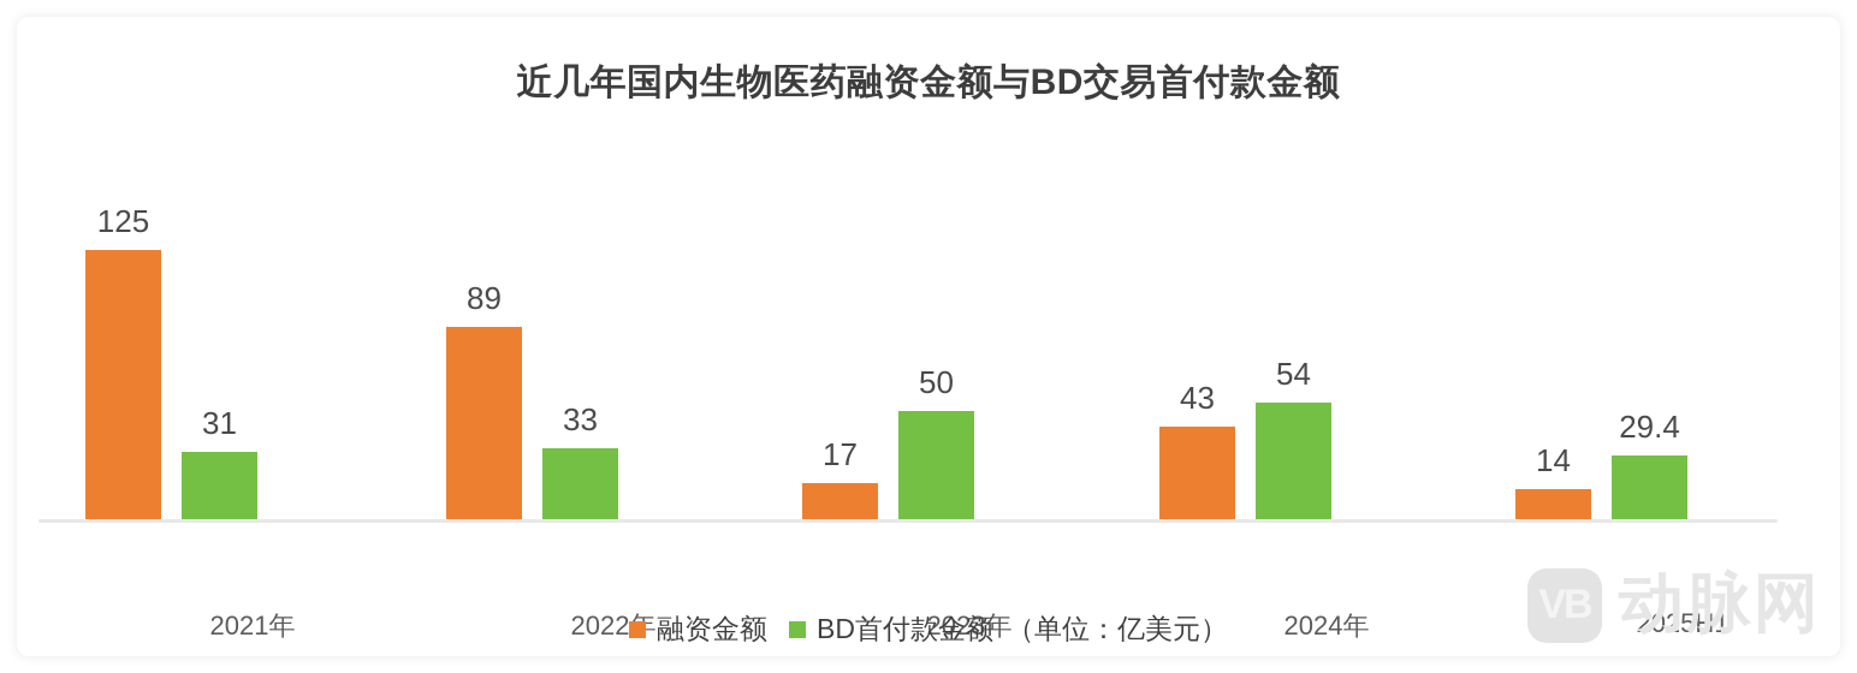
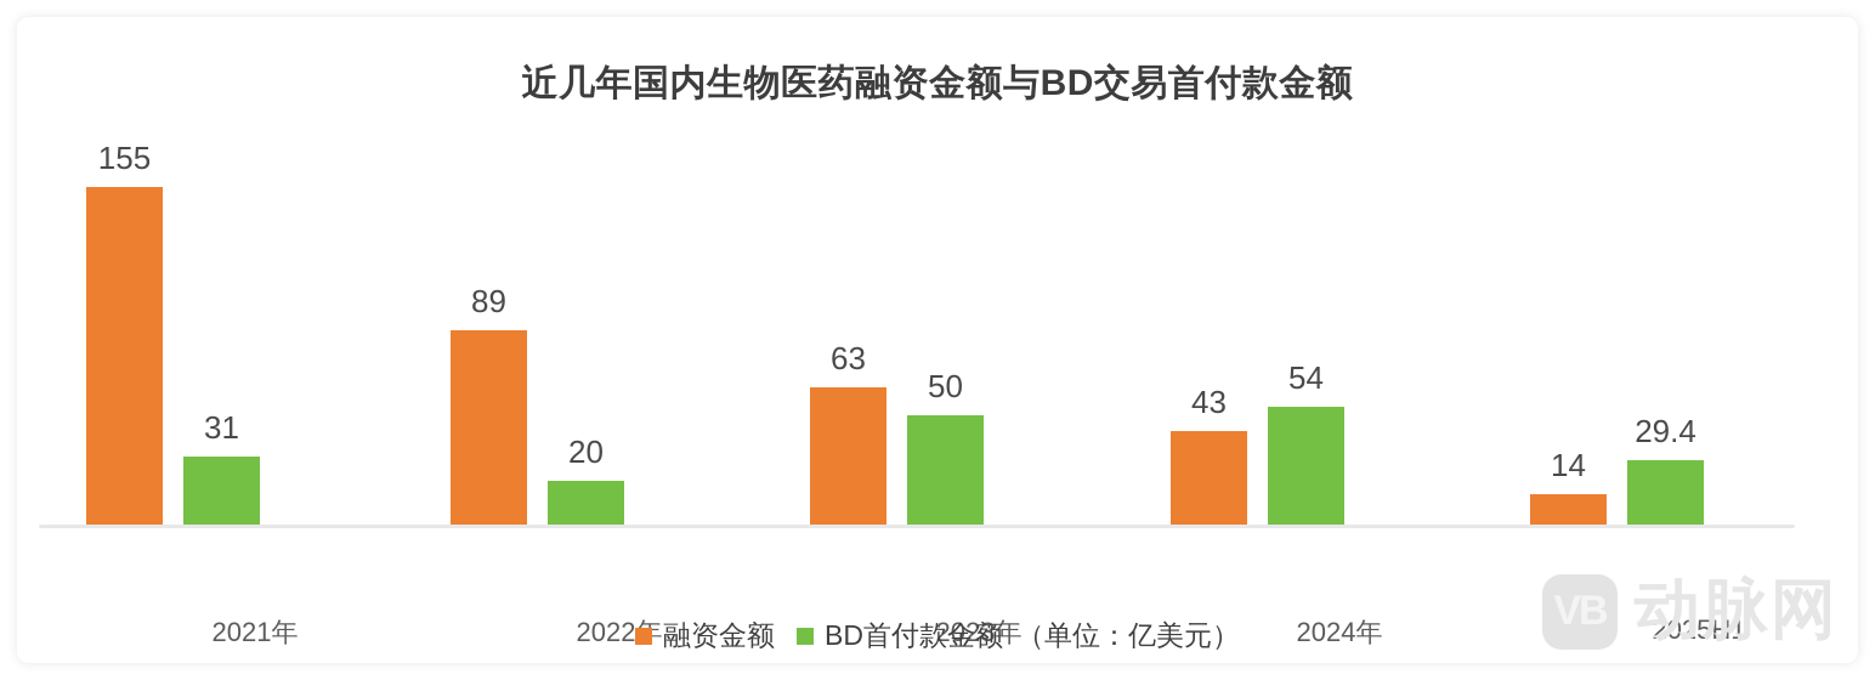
融资金额/2021年: 125 -> 155
BD首付款金额/2022年: 33 -> 20
融资金额/2023年: 17 -> 63
